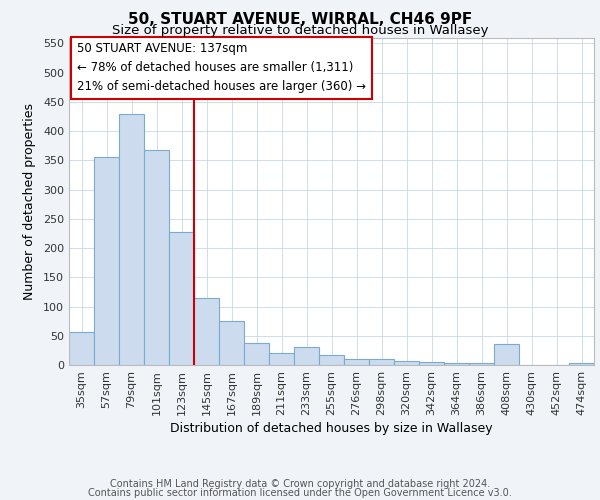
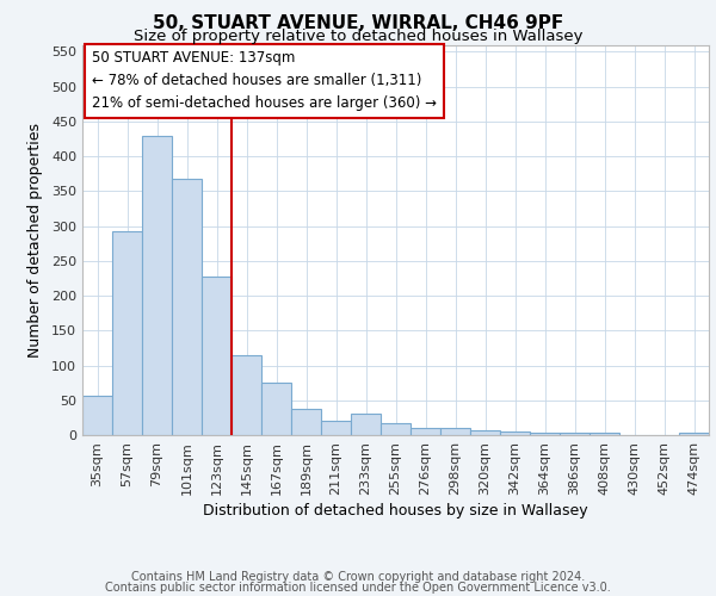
57sqm: 356 -> 293
408sqm: 36 -> 3
